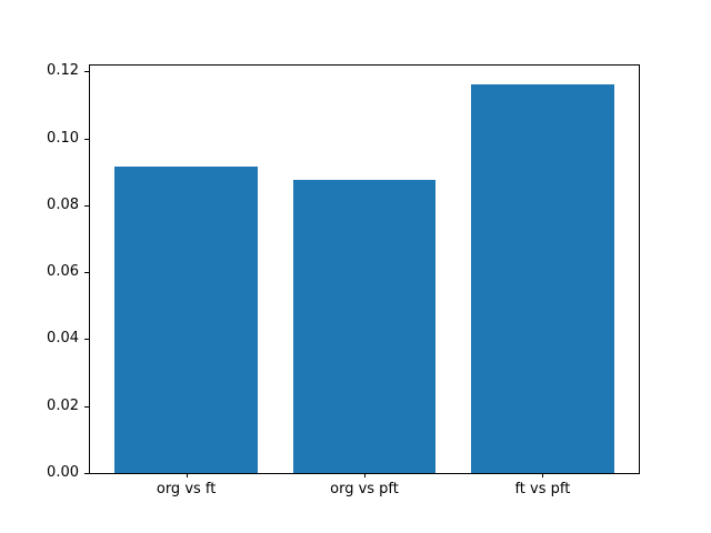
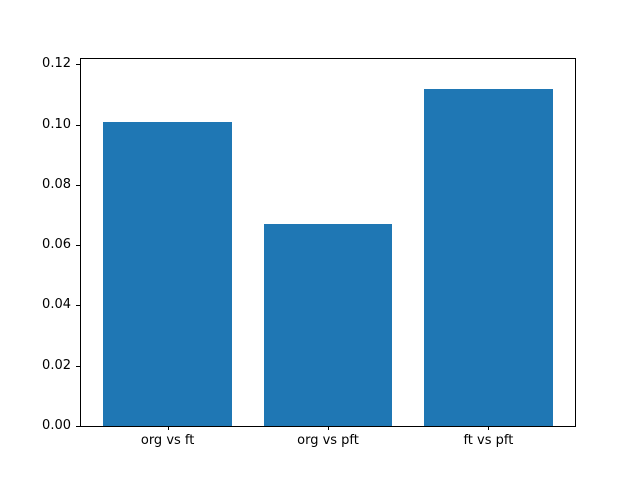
org vs ft: 0.091 -> 0.101
org vs pft: 0.087 -> 0.067
ft vs pft: 0.116 -> 0.112
